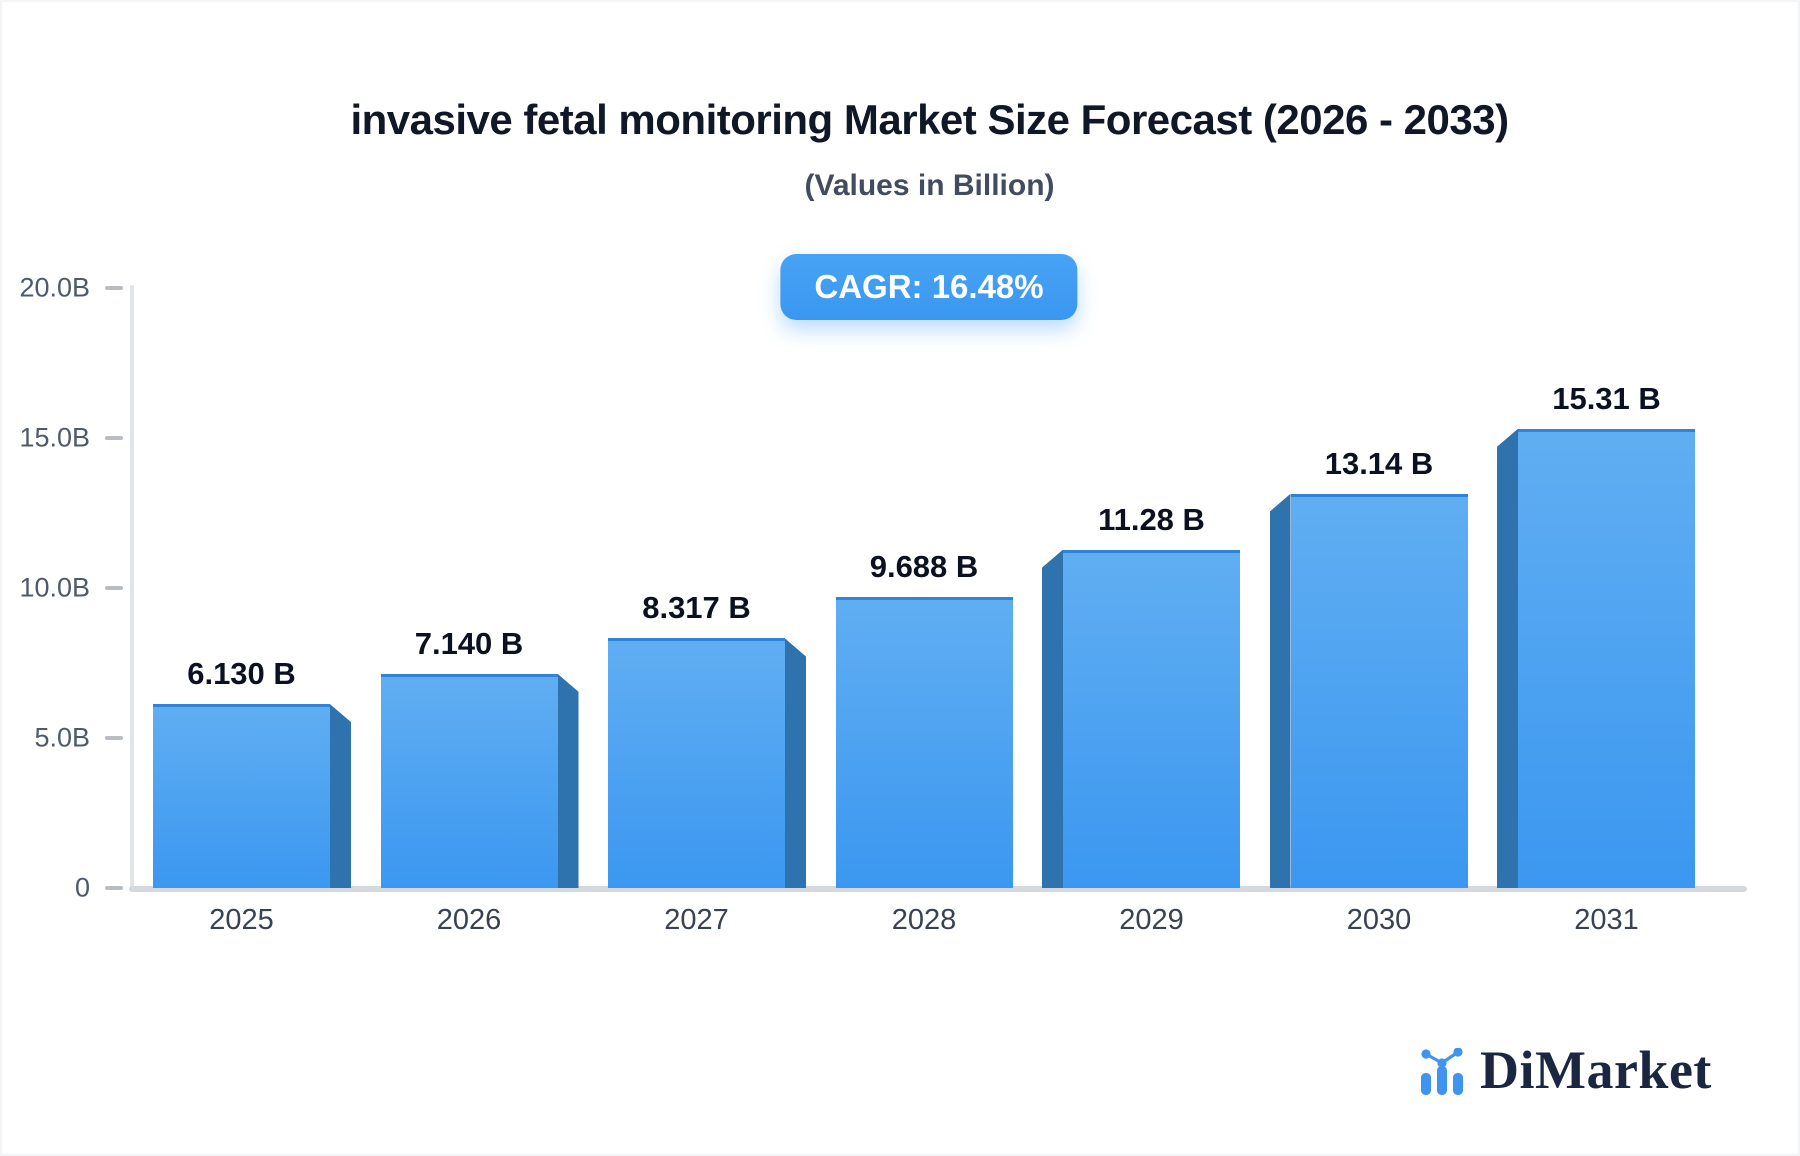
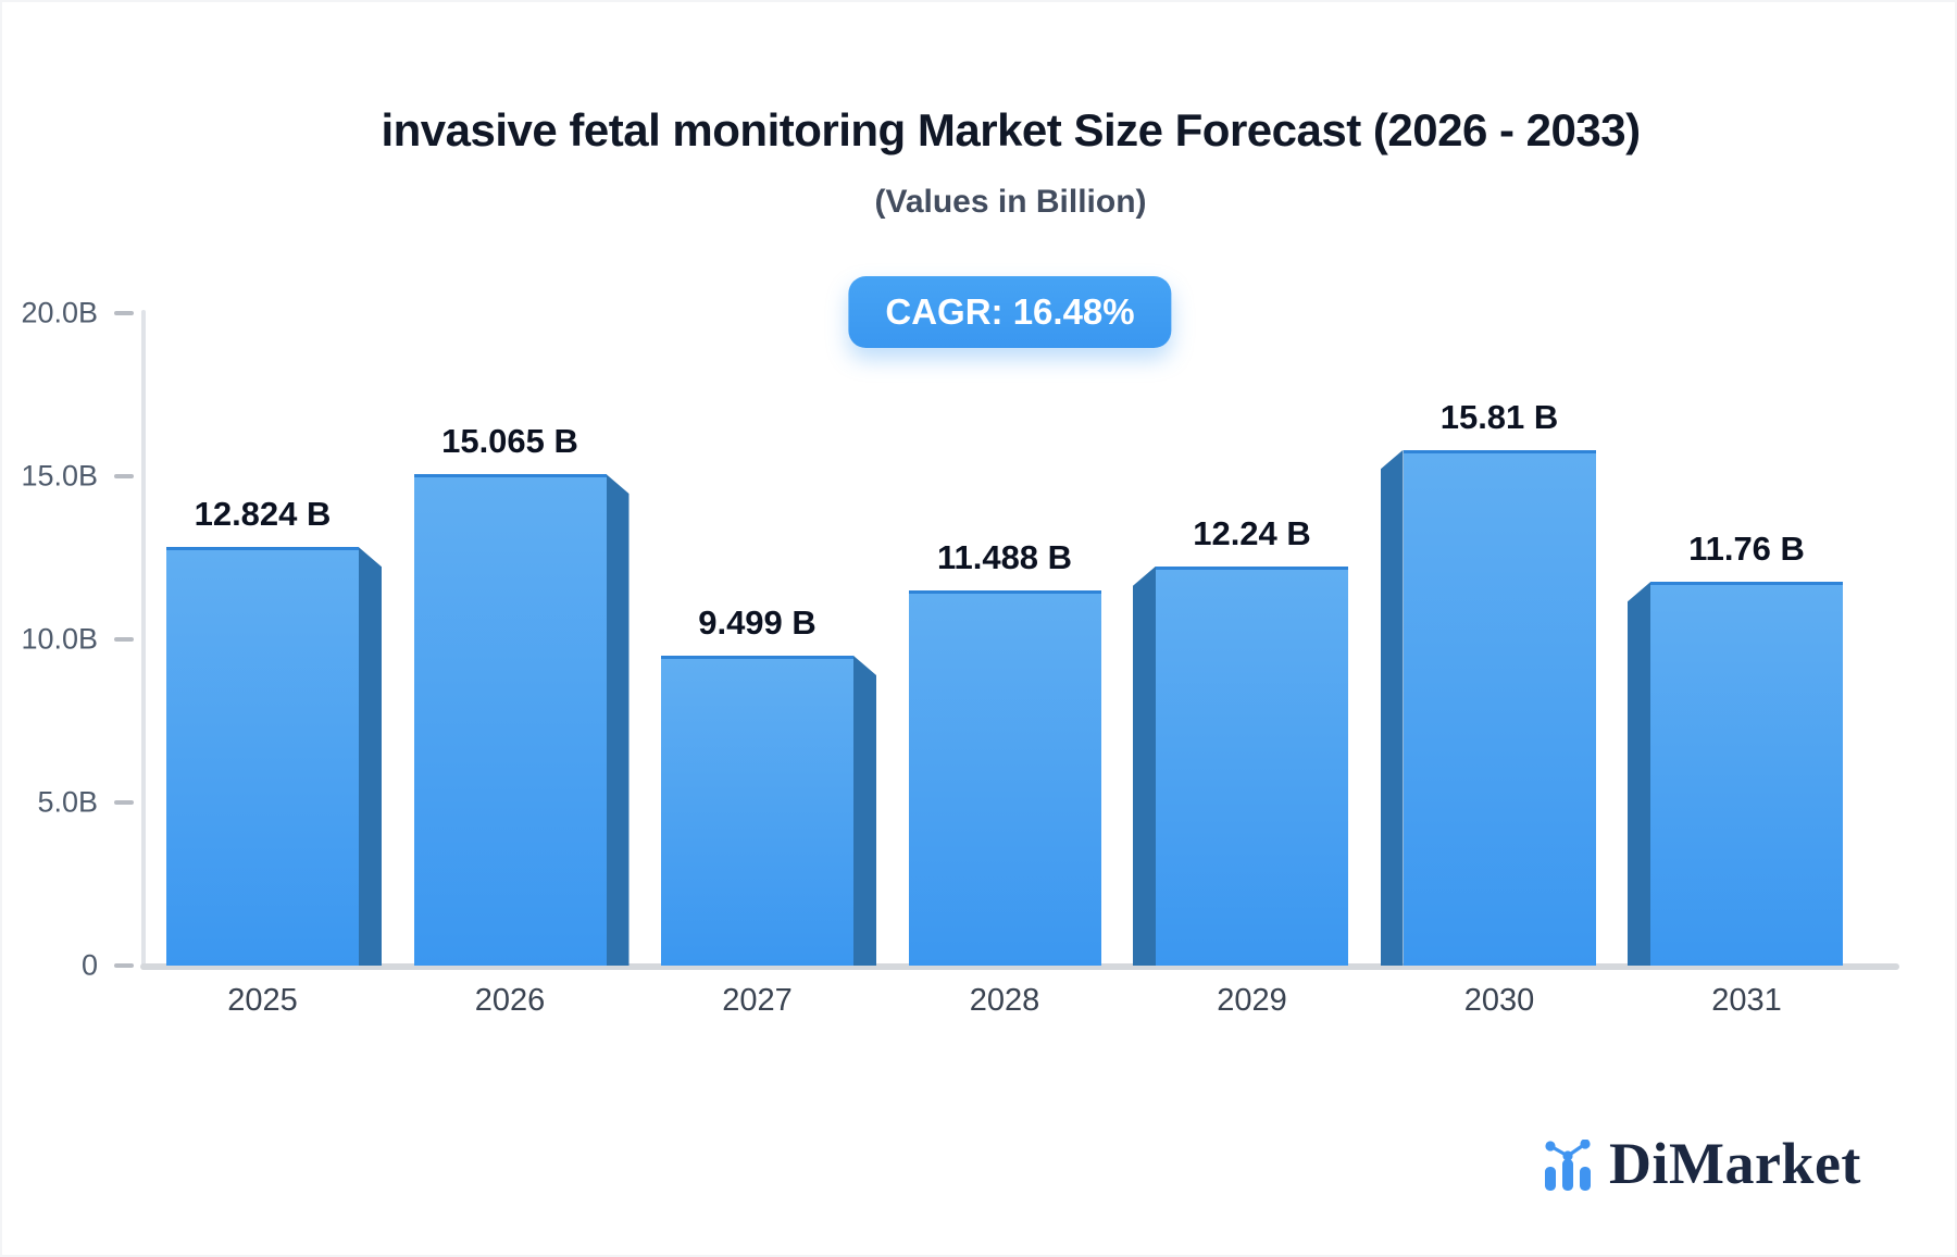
2025: 6.130 -> 12.824
2026: 7.140 -> 15.065
2027: 8.317 -> 9.499
2028: 9.688 -> 11.488
2029: 11.28 -> 12.24
2030: 13.14 -> 15.81
2031: 15.31 -> 11.76
